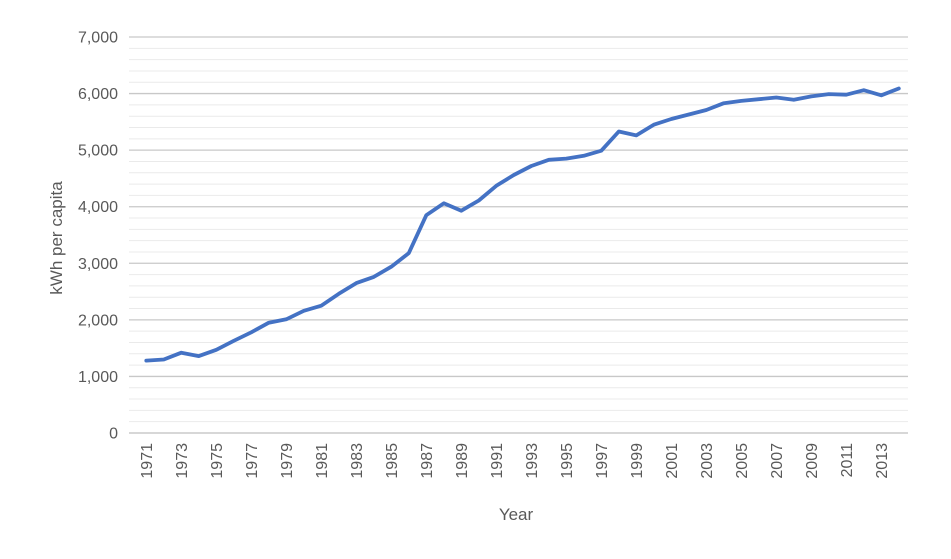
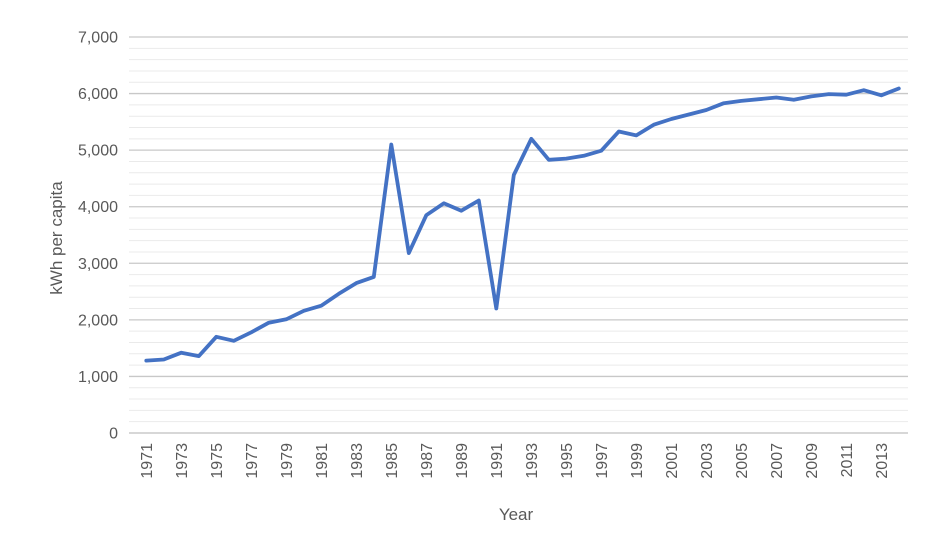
1975: 1500 -> 1700
1985: 2900 -> 5100
1991: 4400 -> 2200
1993: 4700 -> 5200
